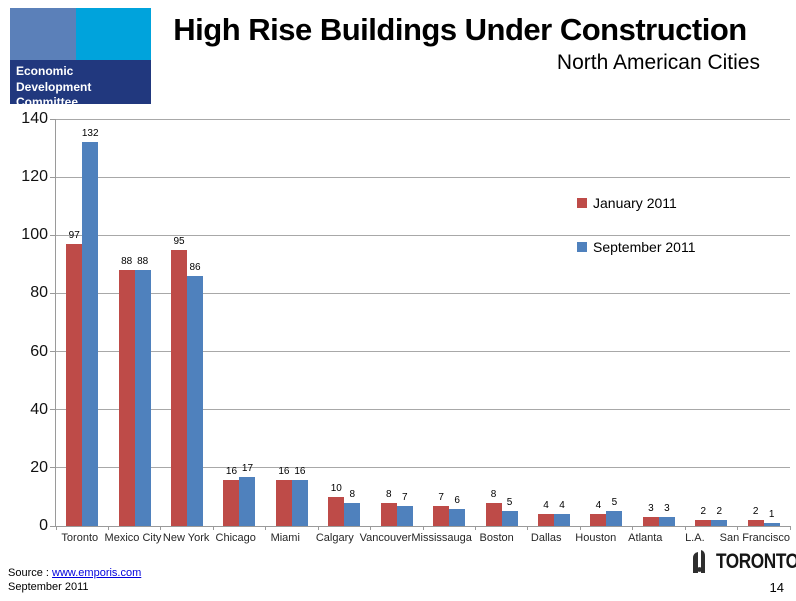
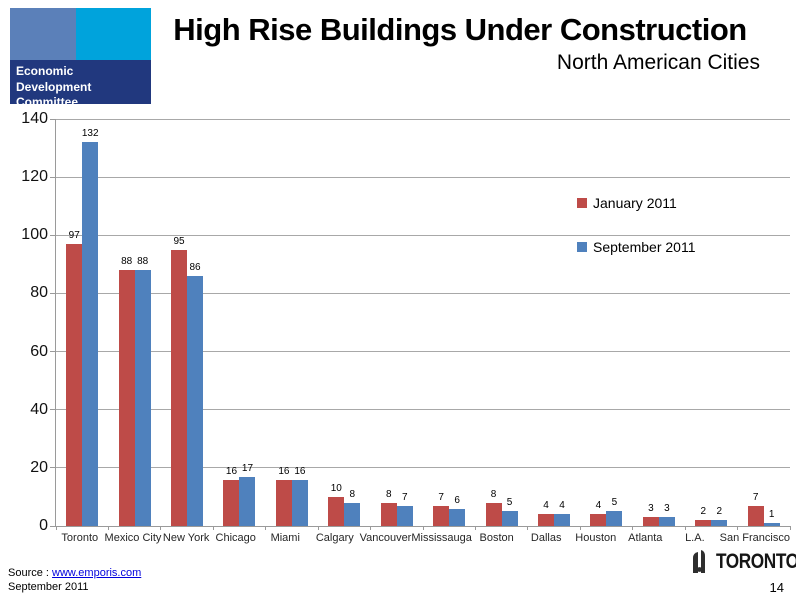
January 2011/San Francisco: 2 -> 7
